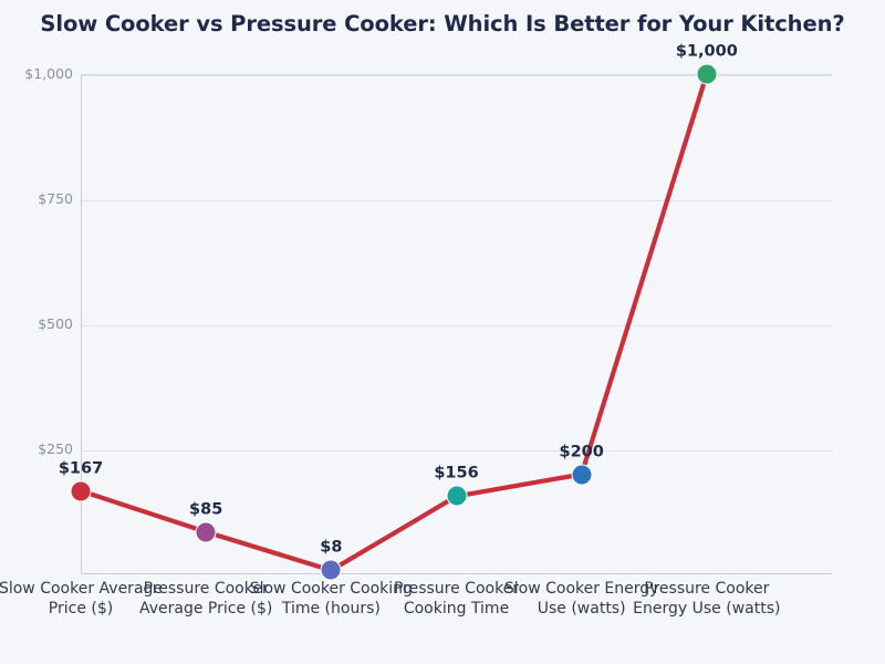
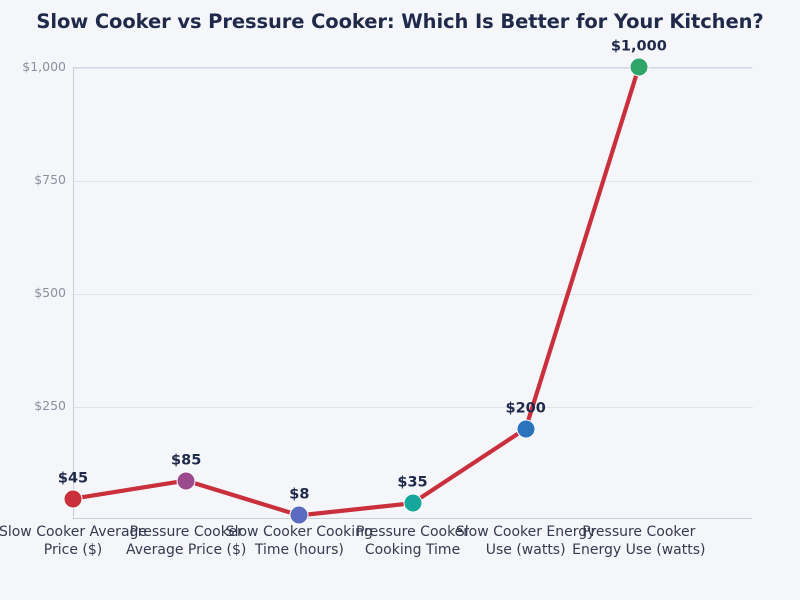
Slow Cooker Average Price ($): $167 -> $45
Pressure Cooker Cooking Time: $156 -> $35
